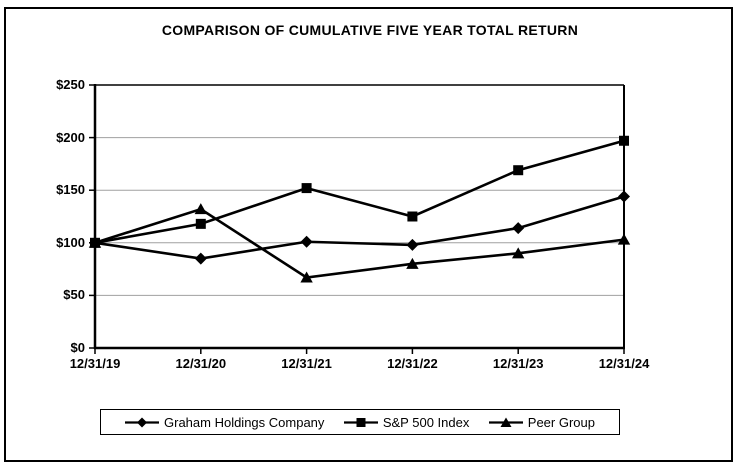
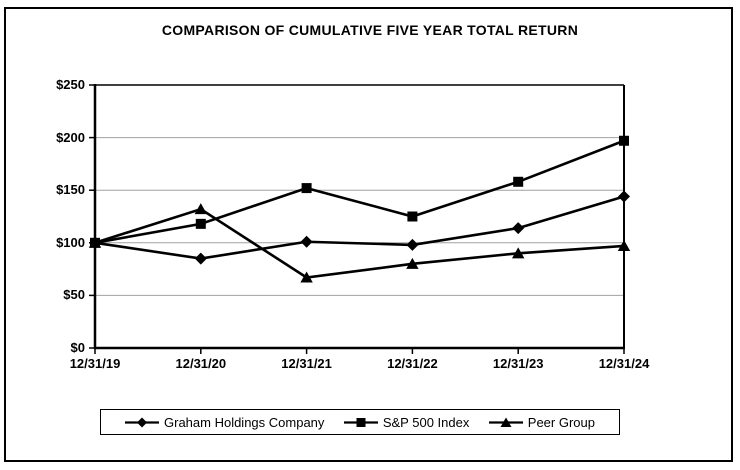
S&P 500 Index/12/31/23: $169 -> $158
Peer Group/12/31/24: $103 -> $97
